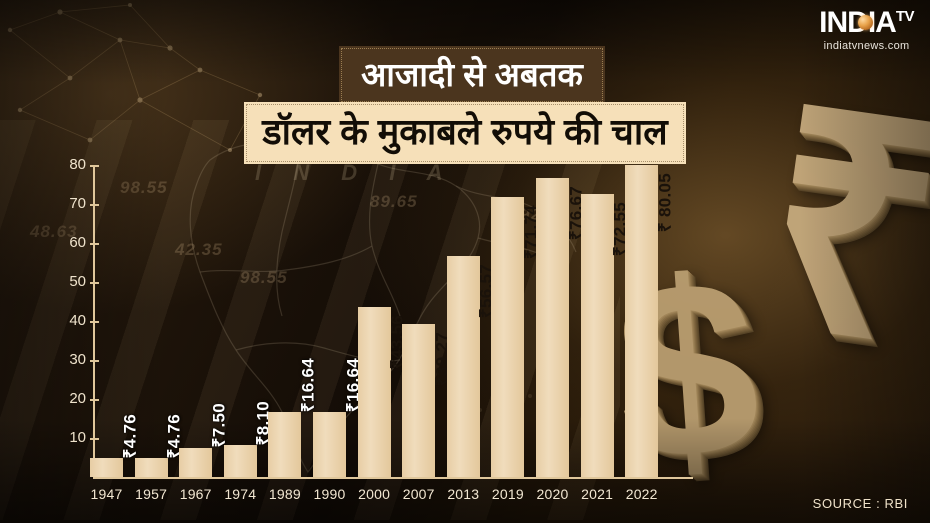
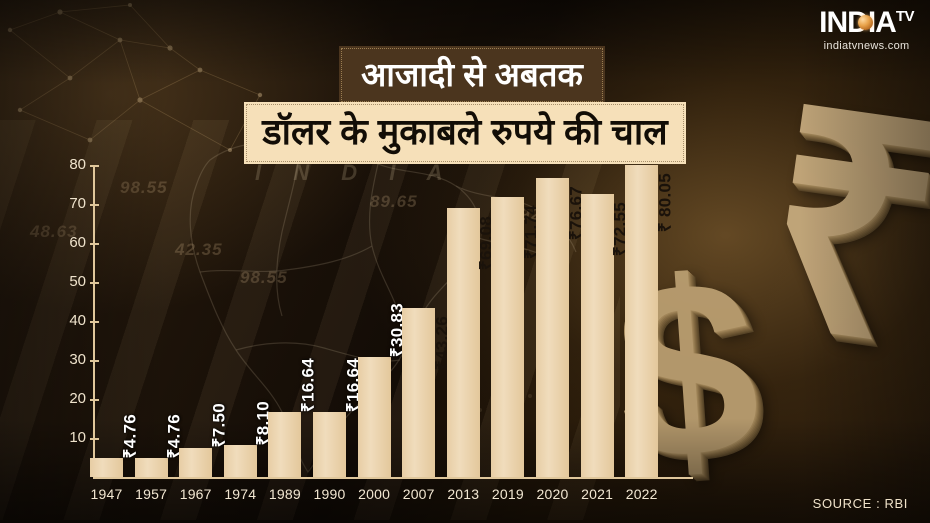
2000: 43.56 -> 30.83
2007: 39.27 -> 43.26
2013: 56.57 -> 69.08
